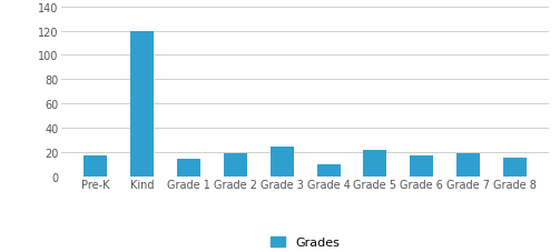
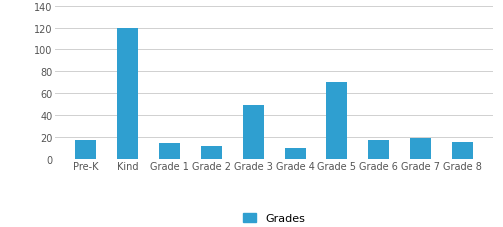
Grade 2: 19 -> 12
Grade 3: 24 -> 49
Grade 5: 22 -> 70
